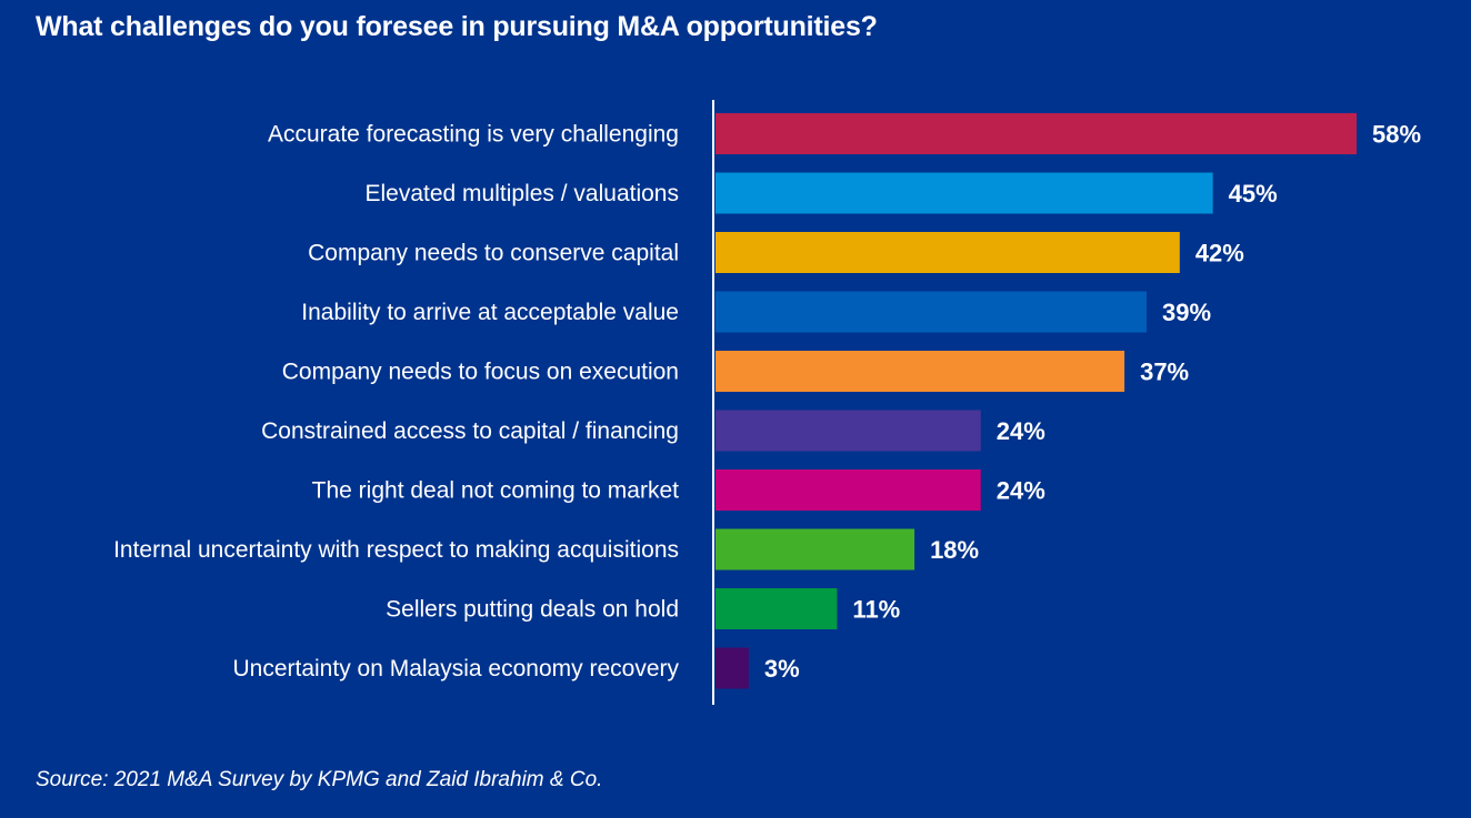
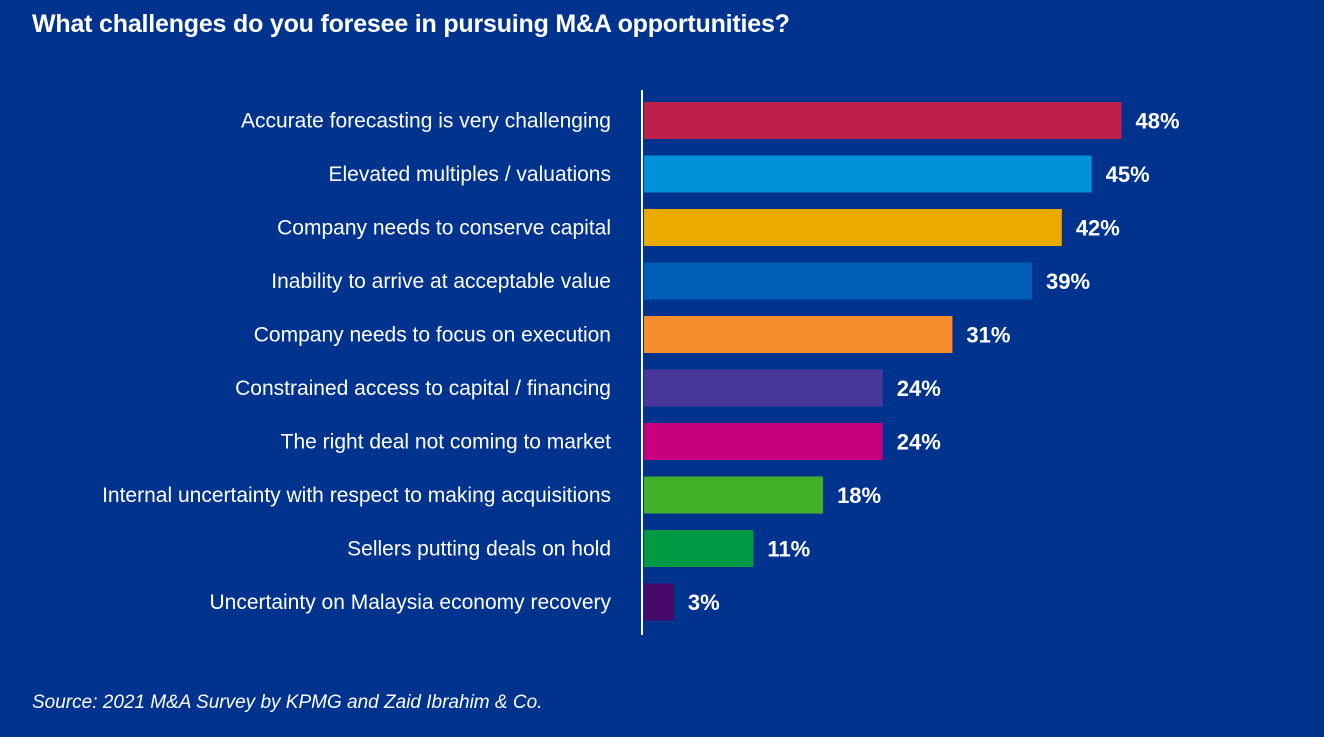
Accurate forecasting is very challenging: 58% -> 48%
Company needs to focus on execution: 37% -> 31%
